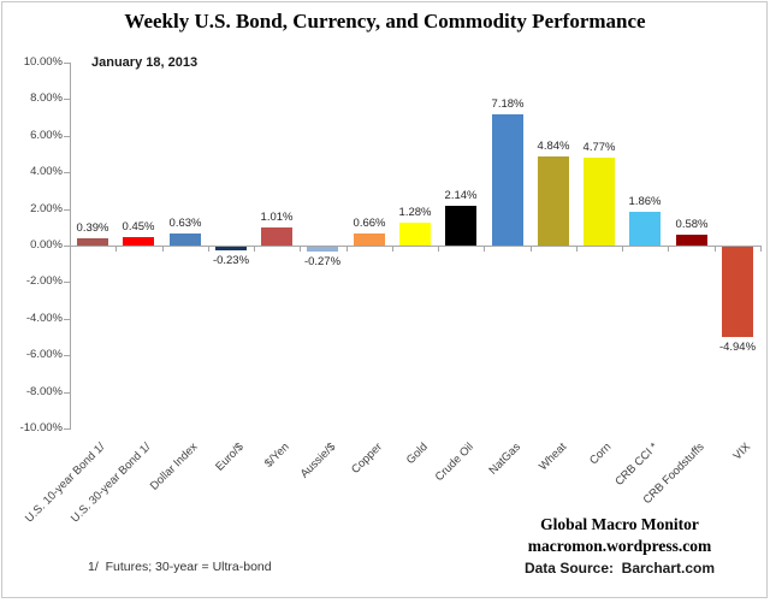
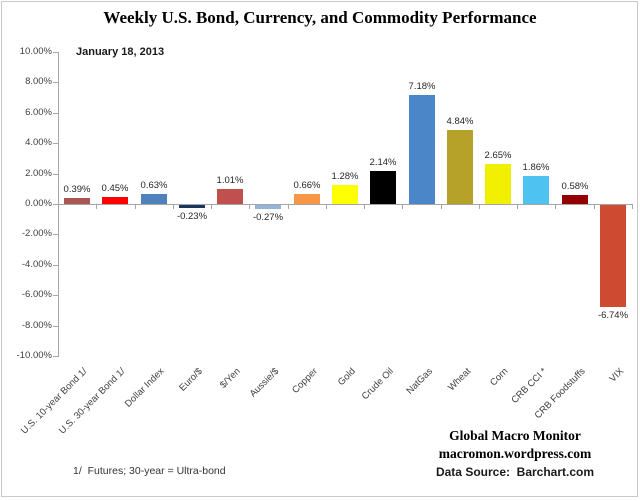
Corn: 4.77% -> 2.65%
VIX: -4.94% -> -6.74%
